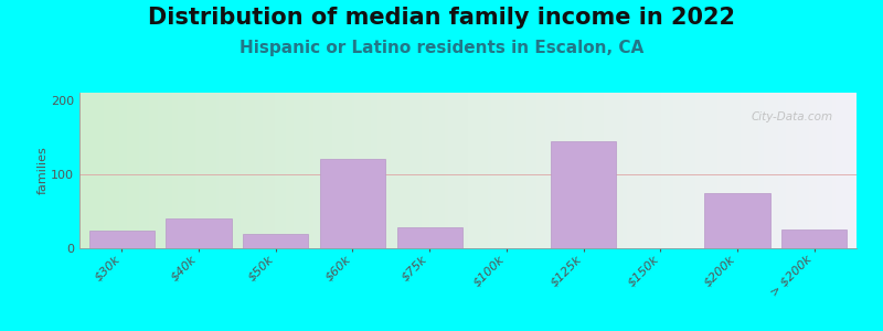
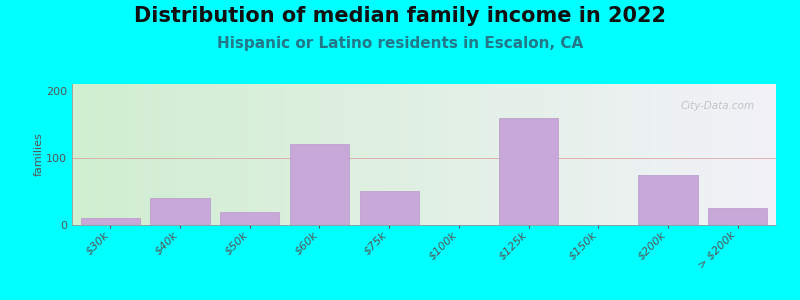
$30k: 24 -> 10
$75k: 28 -> 50
$125k: 144 -> 160
